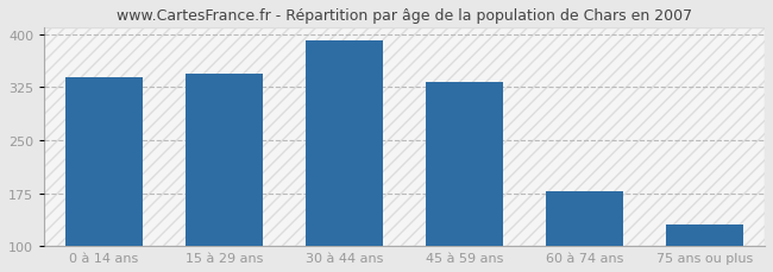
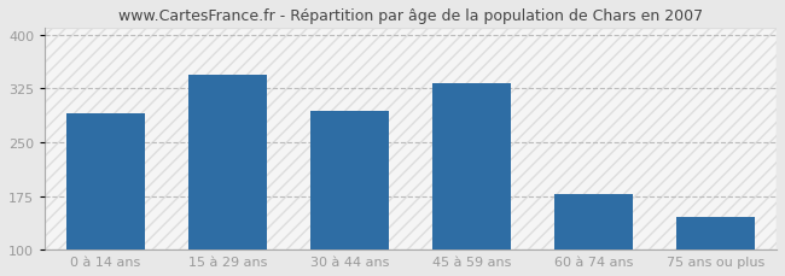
0 à 14 ans: 340 -> 290
30 à 44 ans: 392 -> 294
75 ans ou plus: 130 -> 146
